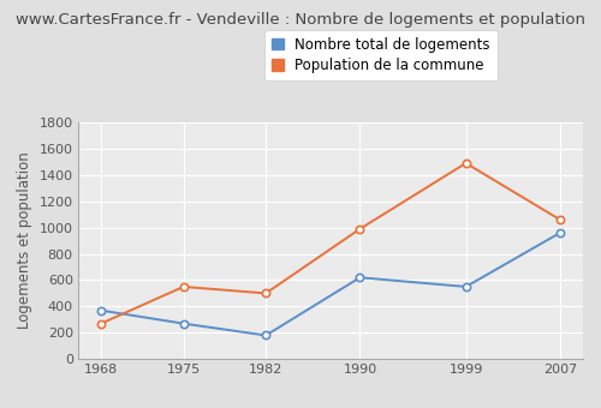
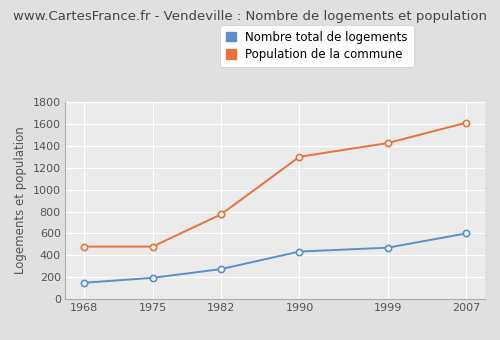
Nombre total de logements/1968: 370 -> 150
Population de la commune/1968: 270 -> 480
Nombre total de logements/1975: 270 -> 200
Population de la commune/1975: 550 -> 480
Nombre total de logements/1982: 180 -> 280
Population de la commune/1982: 500 -> 780
Nombre total de logements/1990: 620 -> 440
Population de la commune/1990: 990 -> 1300
Nombre total de logements/1999: 550 -> 470
Population de la commune/1999: 1490 -> 1420
Nombre total de logements/2007: 960 -> 600
Population de la commune/2007: 1060 -> 1610
